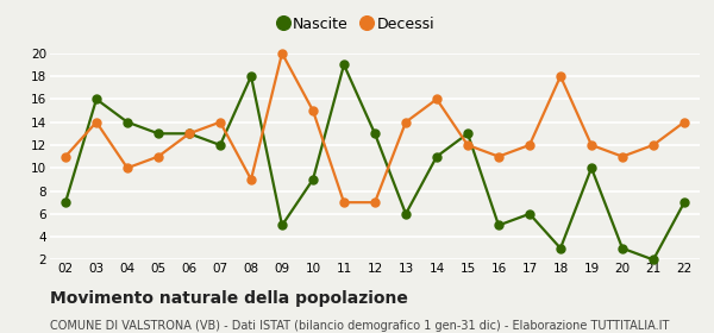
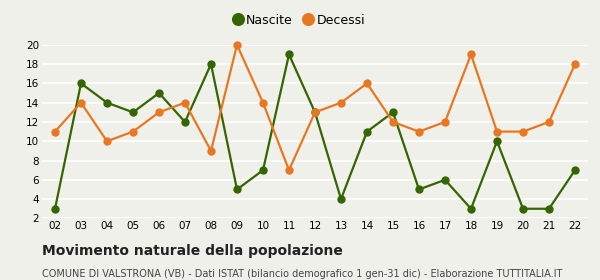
Nascite/02: 7 -> 3
Nascite/06: 13 -> 15
Nascite/10: 9 -> 7
Decessi/10: 15 -> 14
Decessi/12: 7 -> 13
Nascite/13: 6 -> 4
Decessi/18: 18 -> 19
Decessi/19: 12 -> 11
Nascite/21: 2 -> 3
Decessi/22: 14 -> 18
